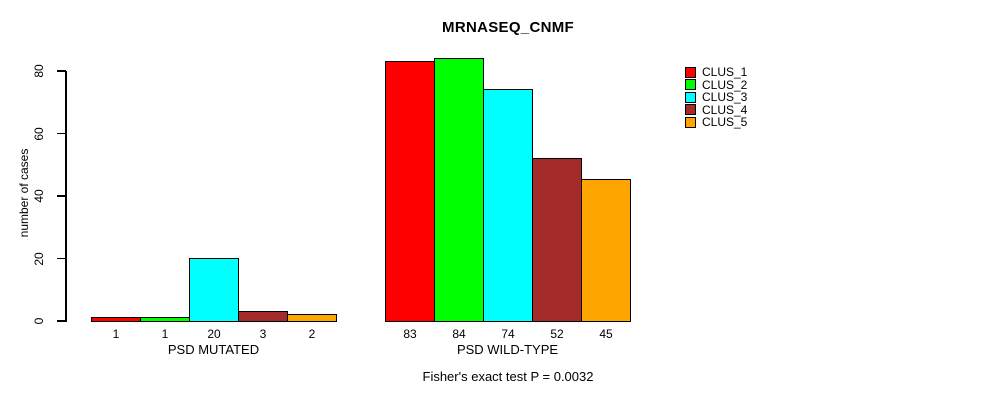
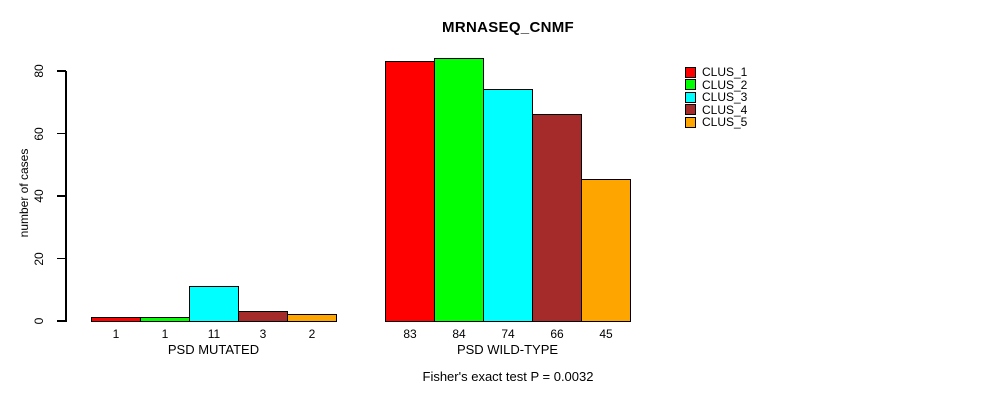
CLUS_3/PSD MUTATED: 20 -> 11
CLUS_4/PSD WILD-TYPE: 52 -> 66
